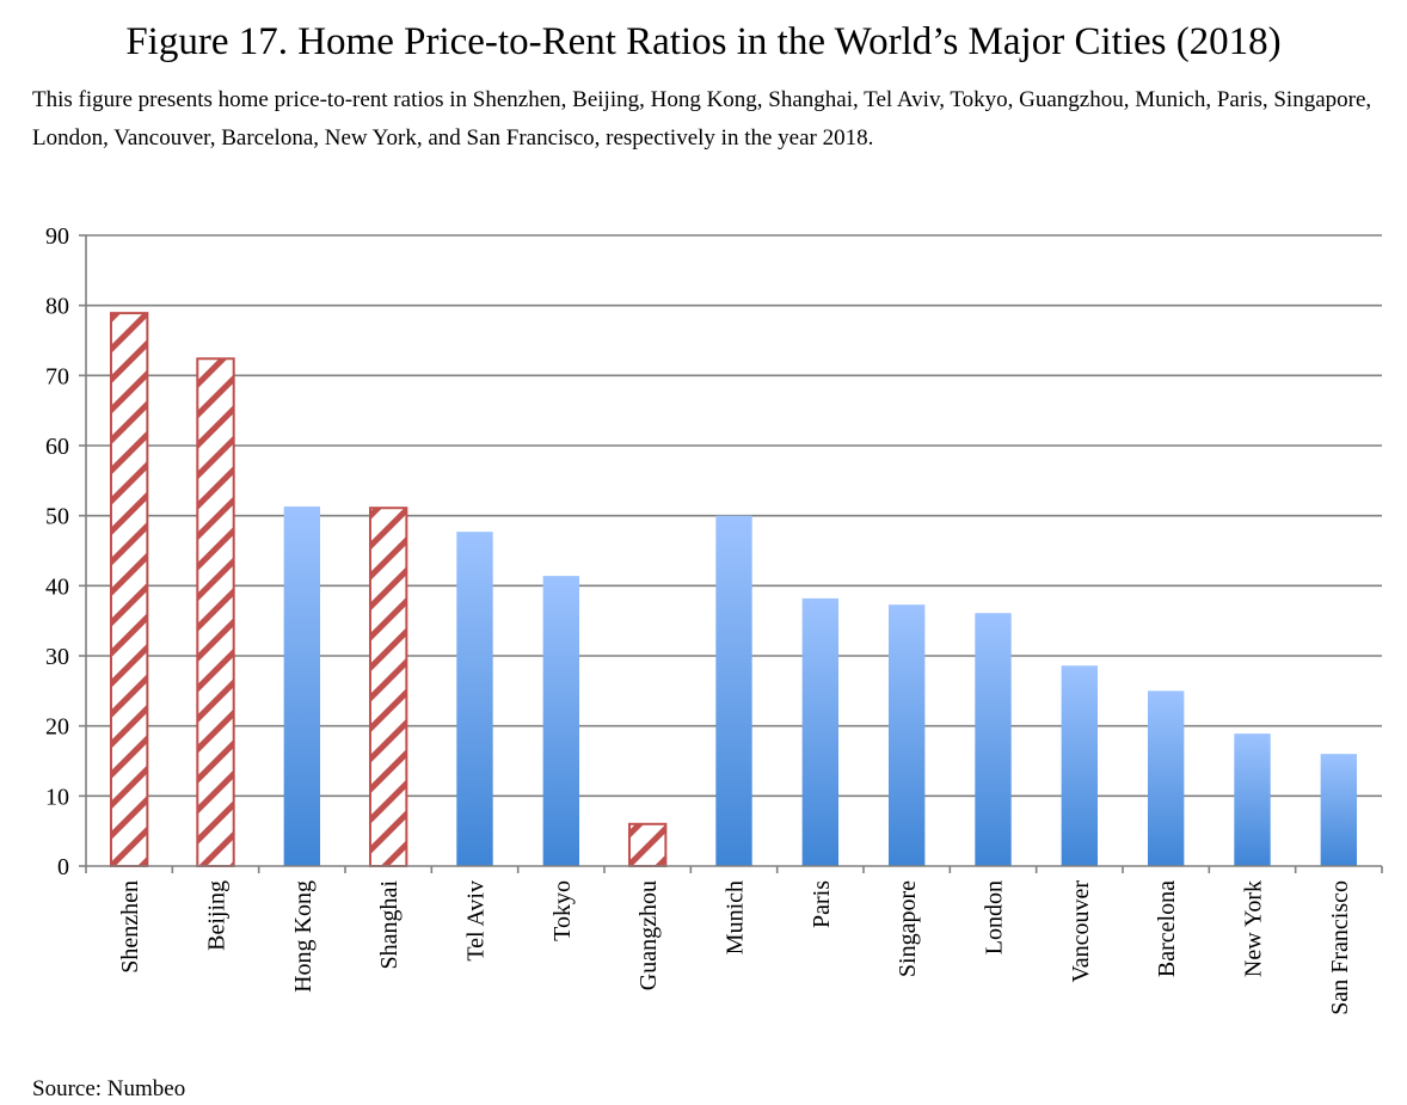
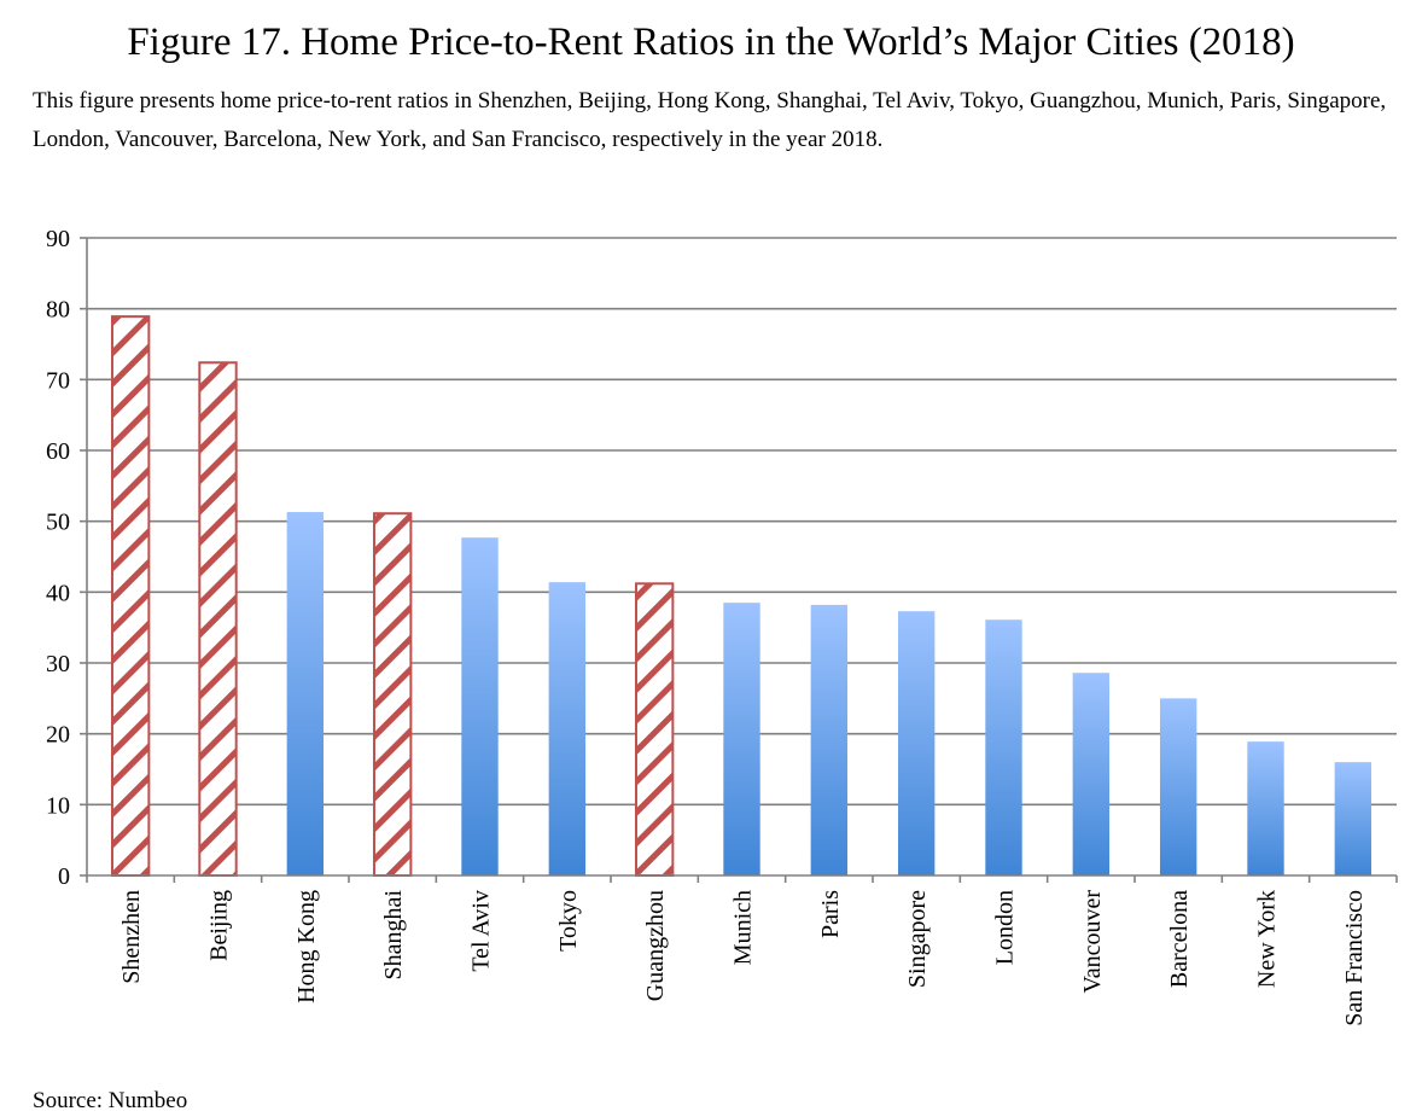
Guangzhou: 6 -> 41
Munich: 50 -> 38
